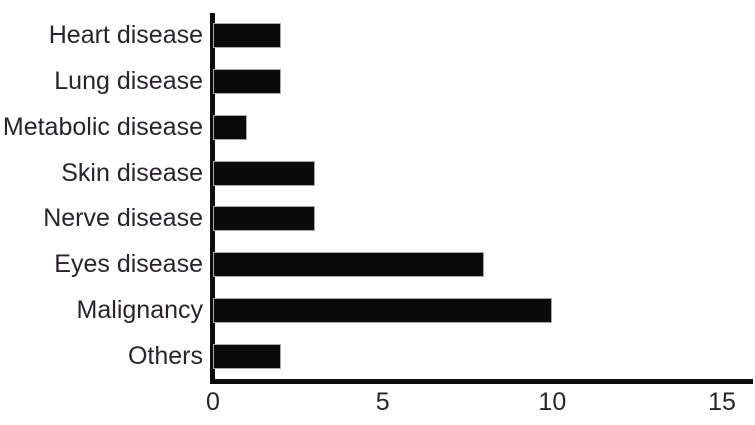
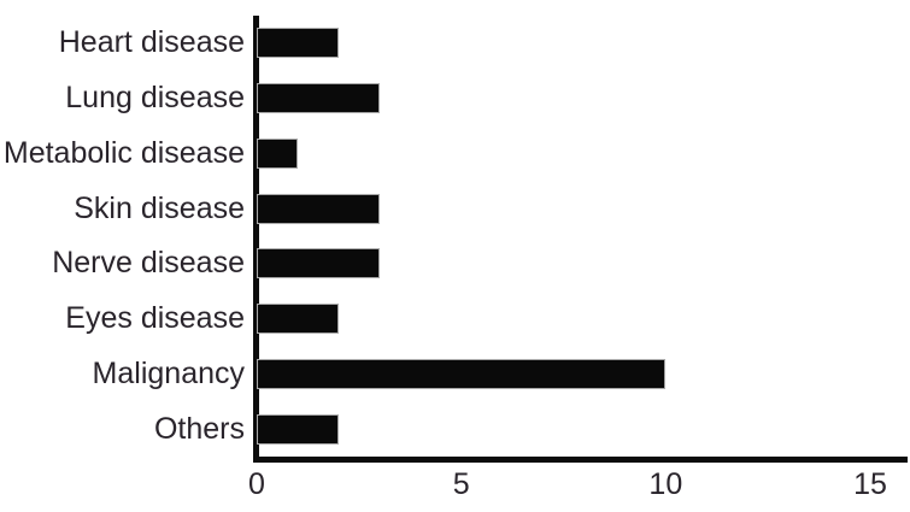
Lung disease: 2 -> 3
Eyes disease: 8 -> 2
